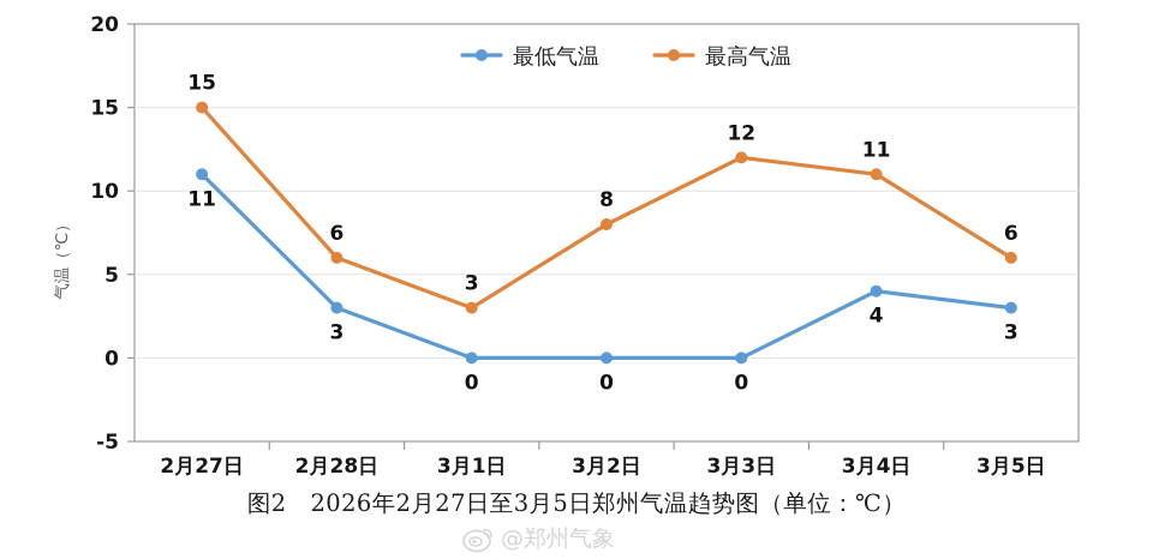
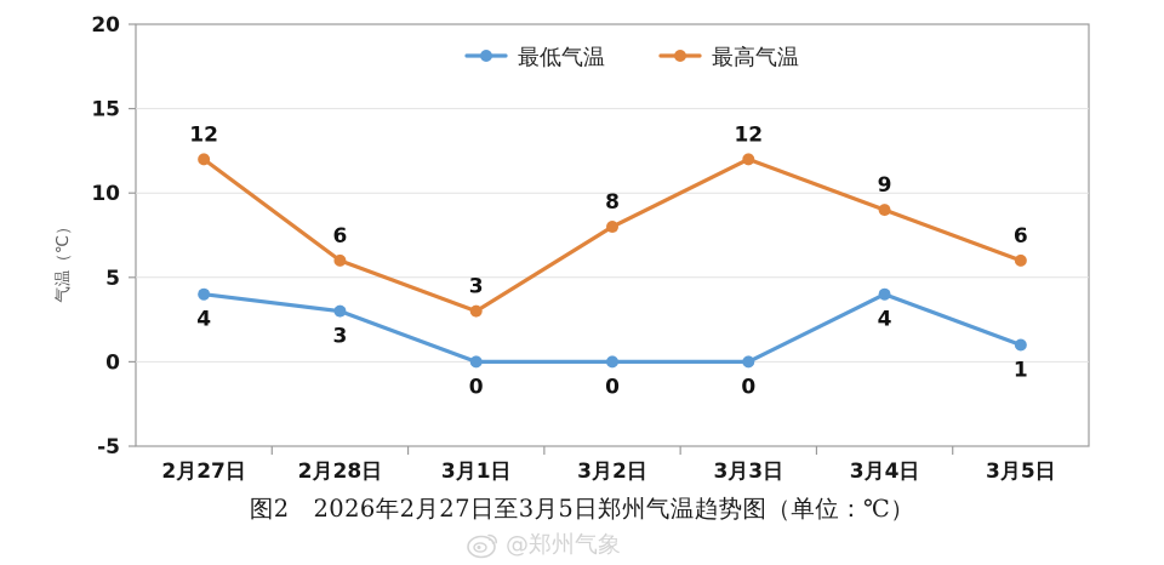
最低气温/2月27日: 11 -> 4
最高气温/2月27日: 15 -> 12
最高气温/3月4日: 11 -> 9
最低气温/3月5日: 3 -> 1
